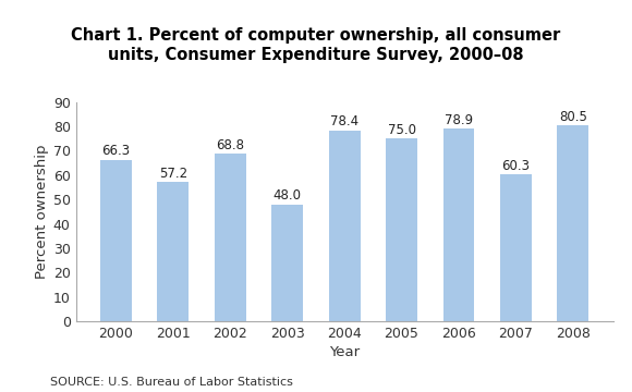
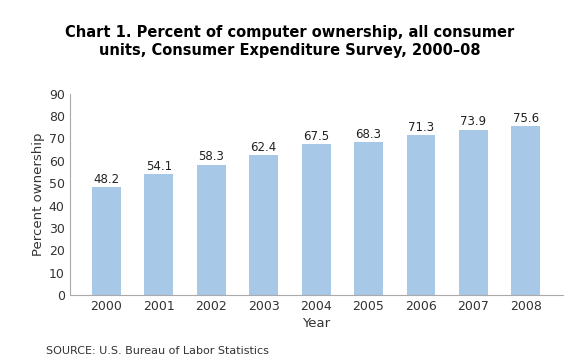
2000: 66.3 -> 48.2
2001: 57.2 -> 54.1
2002: 68.8 -> 58.3
2003: 48.0 -> 62.4
2004: 78.4 -> 67.5
2005: 75.0 -> 68.3
2006: 78.9 -> 71.3
2007: 60.3 -> 73.9
2008: 80.5 -> 75.6
